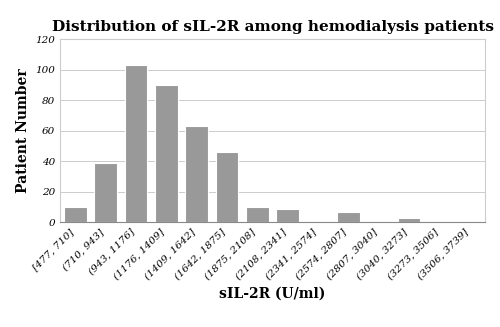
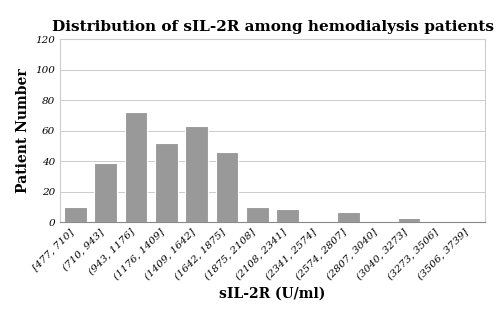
(943, 1176]: 103 -> 72
(1176, 1409]: 90 -> 52
